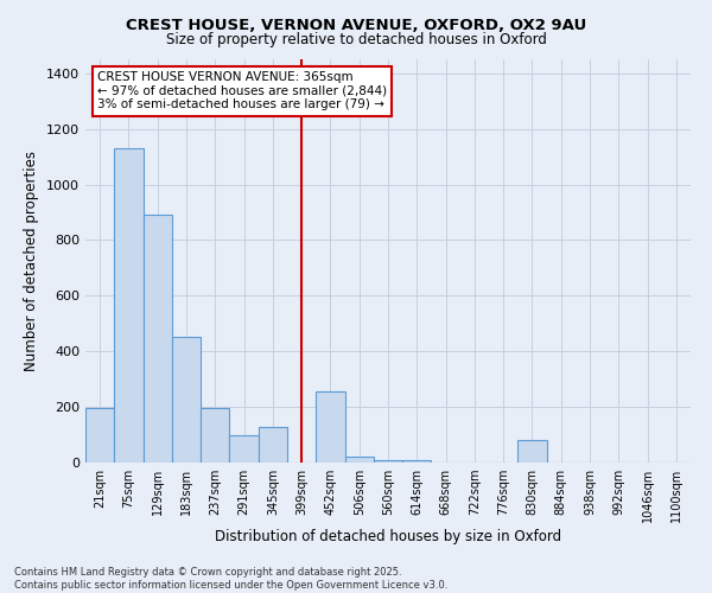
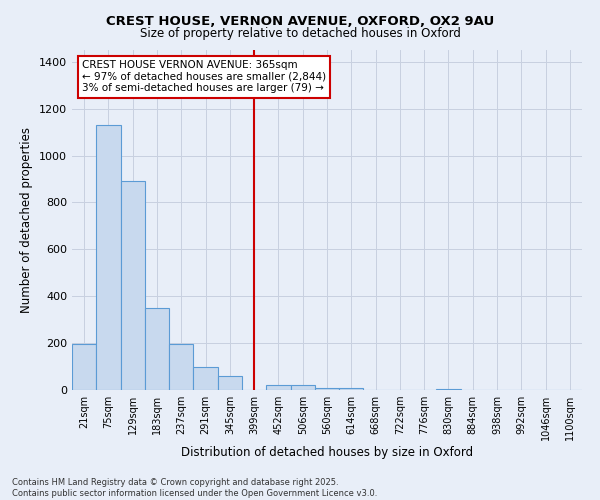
183sqm: 450 -> 350
345sqm: 130 -> 60
452sqm: 255 -> 20
830sqm: 80 -> 5
